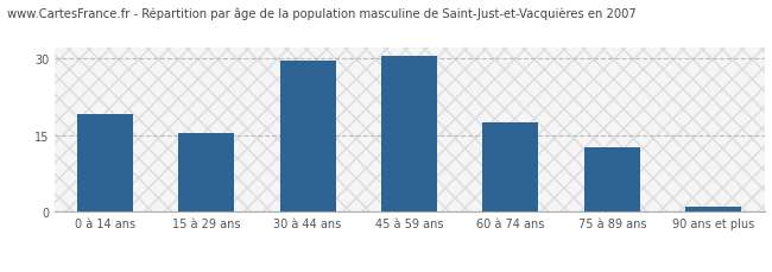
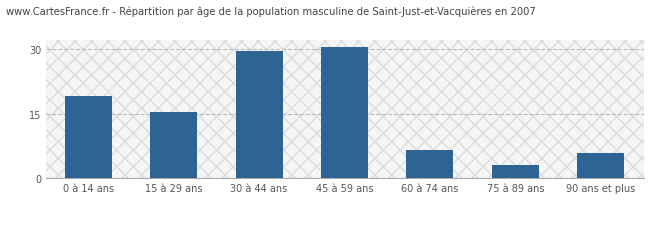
60 à 74 ans: 17.5 -> 6.5
75 à 89 ans: 12.5 -> 3.0
90 ans et plus: 1.0 -> 6.0
